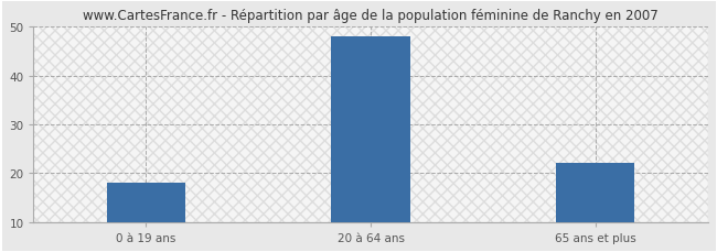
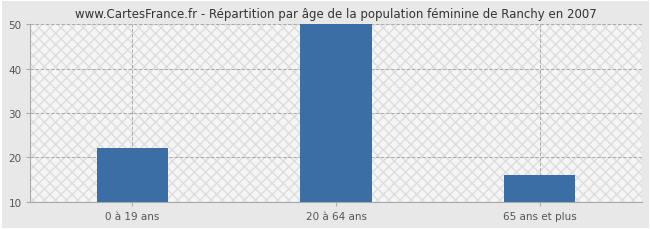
0 à 19 ans: 18 -> 22
20 à 64 ans: 48 -> 50
65 ans et plus: 22 -> 16
